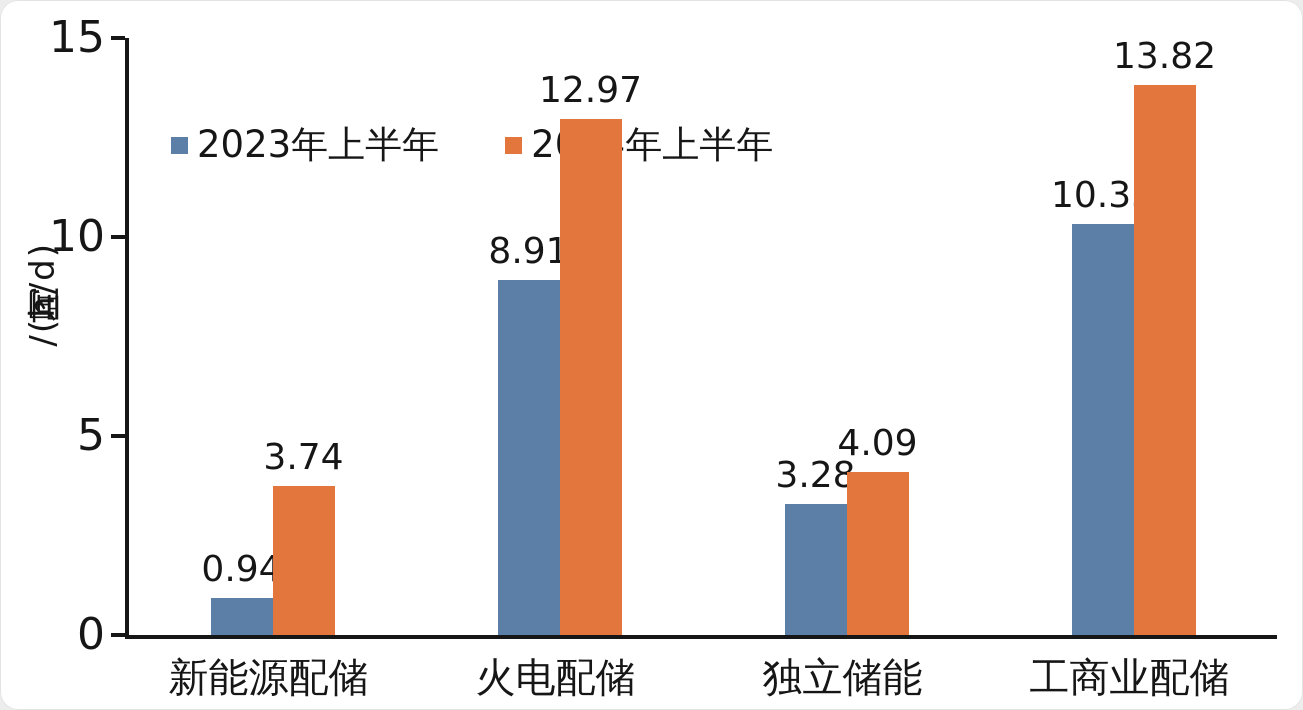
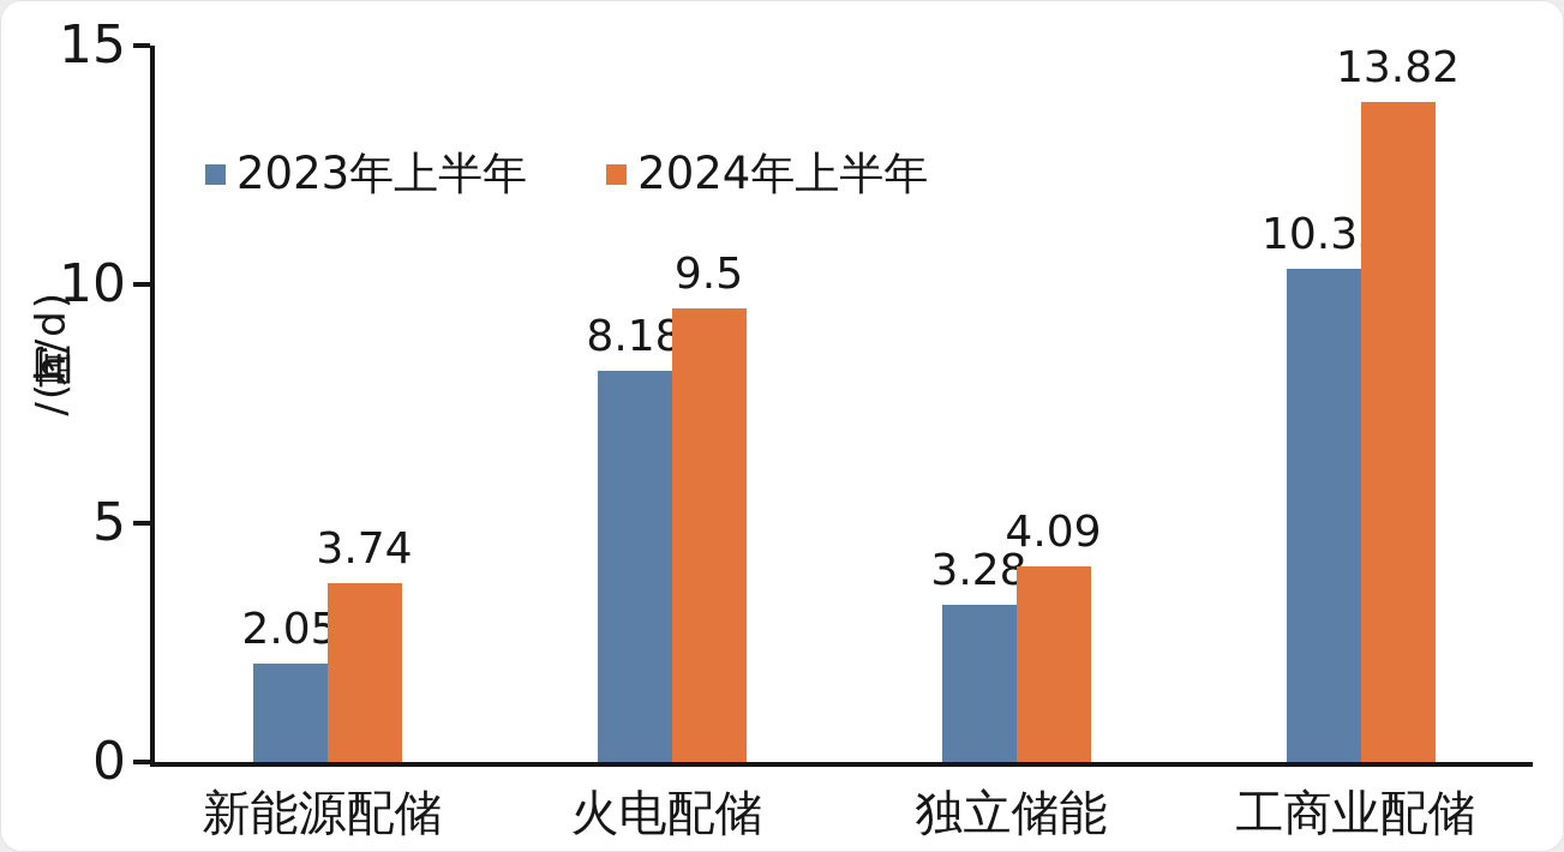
2023年上半年/新能源配储: 0.94 -> 2.05
2023年上半年/火电配储: 8.91 -> 8.18
2024年上半年/火电配储: 12.97 -> 9.5
